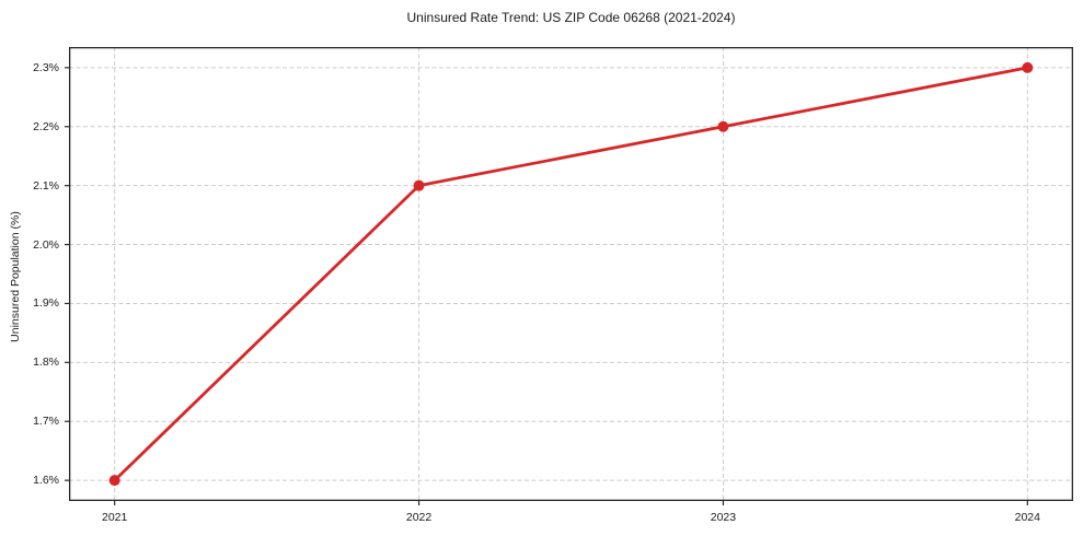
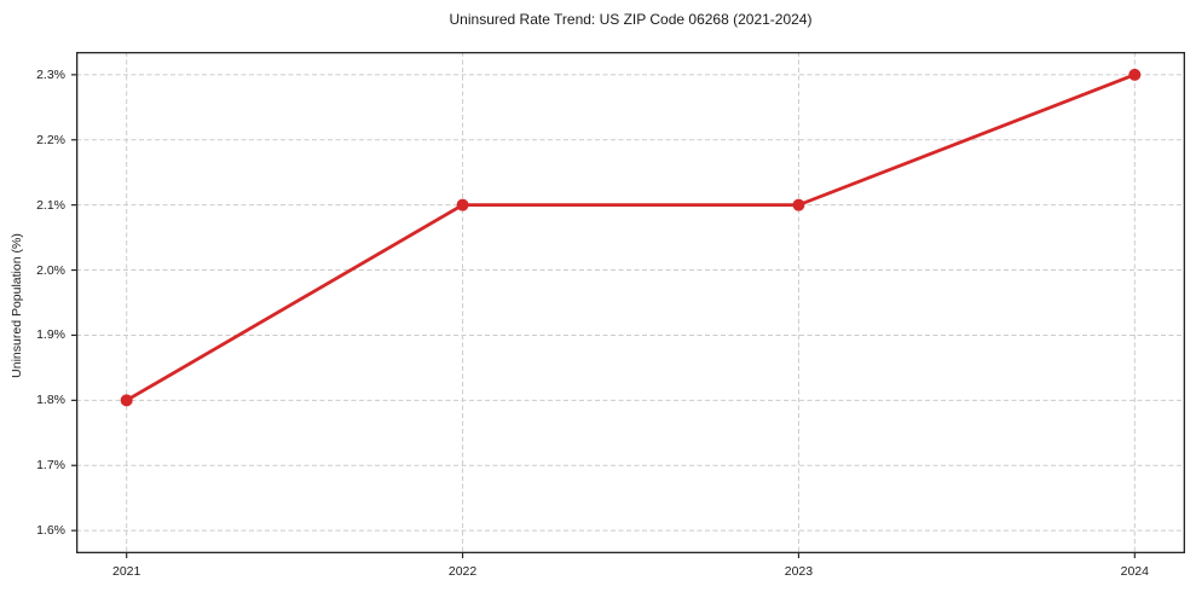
2021: 1.6% -> 1.8%
2023: 2.2% -> 2.1%
